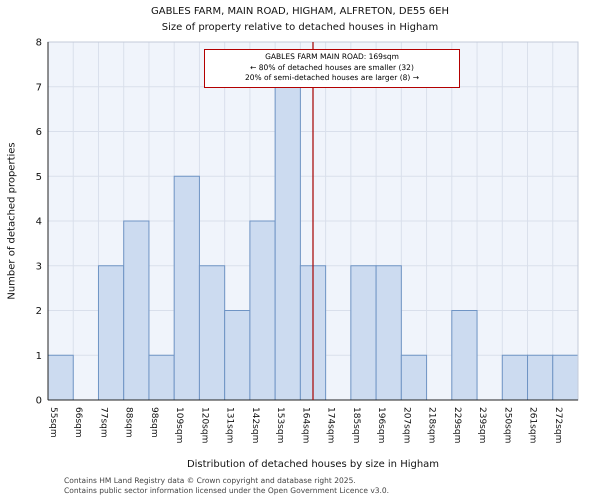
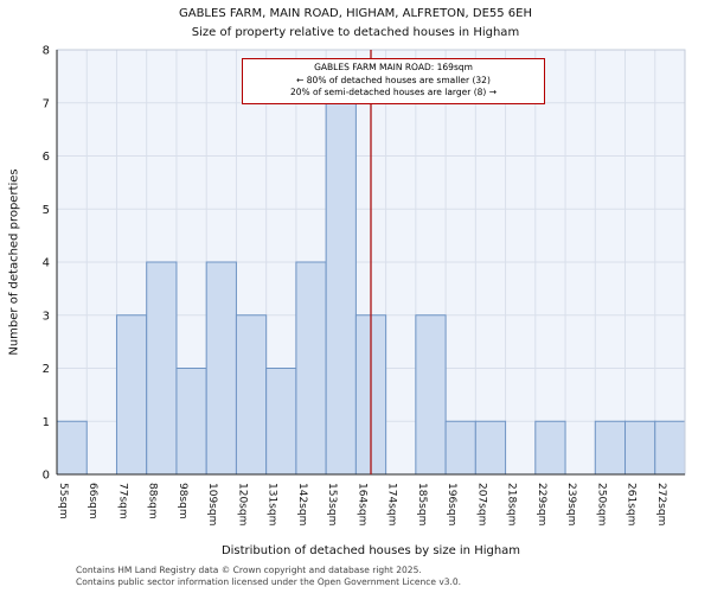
98sqm: 1 -> 2
109sqm: 5 -> 4
196sqm: 3 -> 1
229sqm: 2 -> 1
